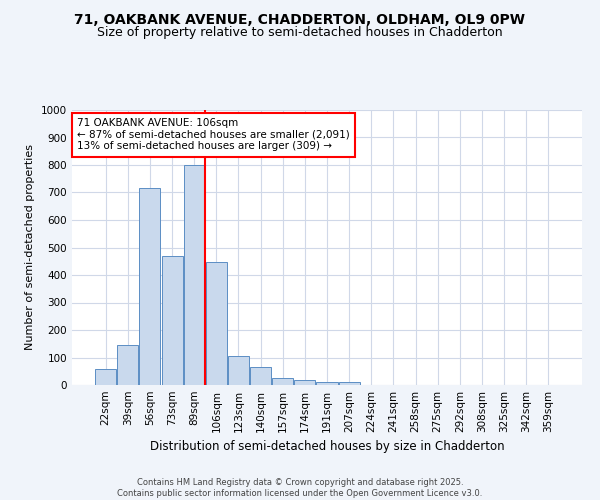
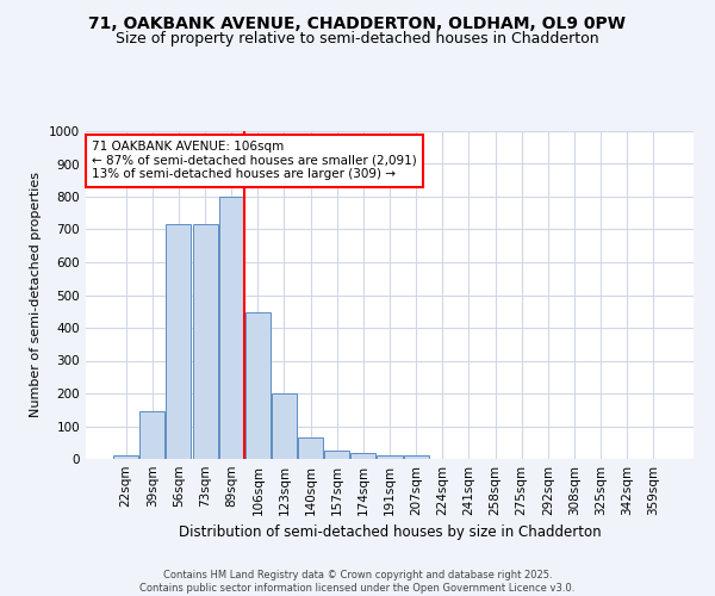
22sqm: 60 -> 10
73sqm: 470 -> 718
123sqm: 105 -> 200
